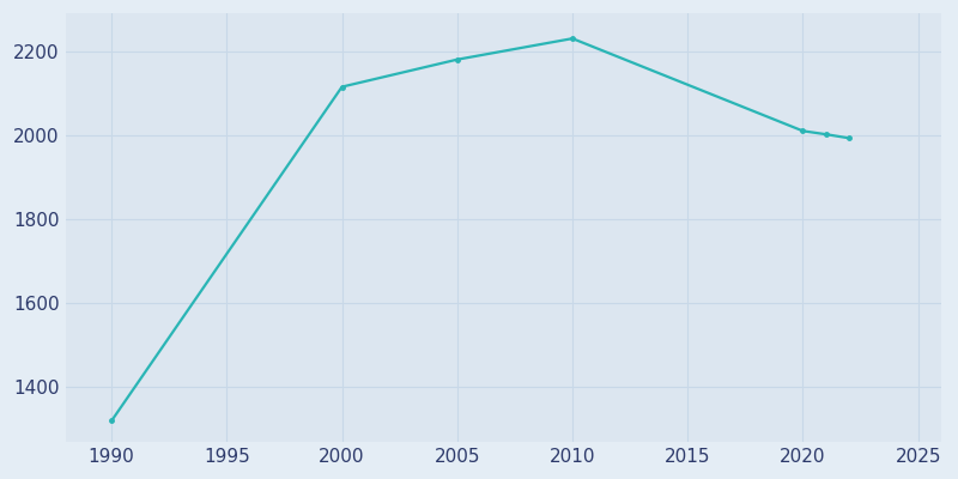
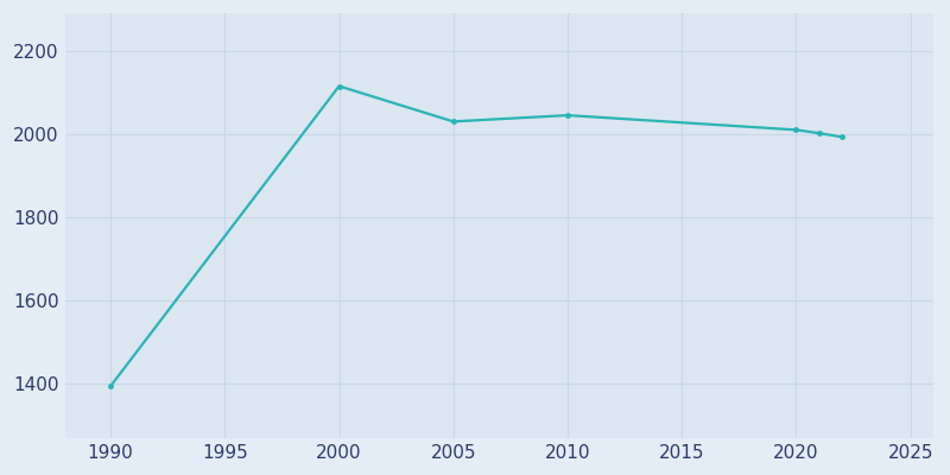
1990: 1320 -> 1395
2005: 2180 -> 2030
2010: 2230 -> 2045
